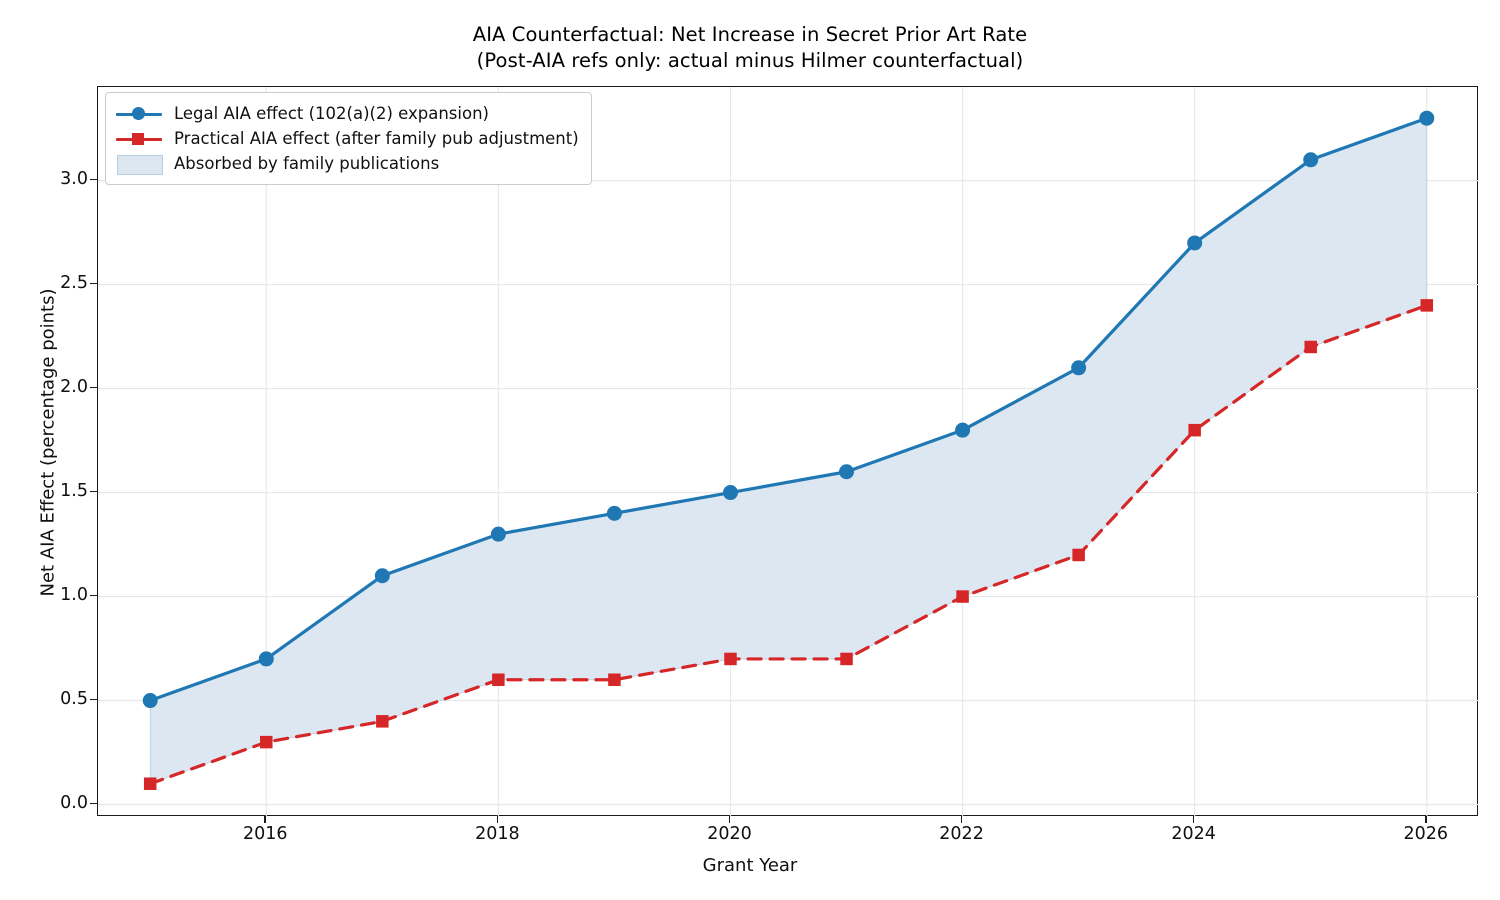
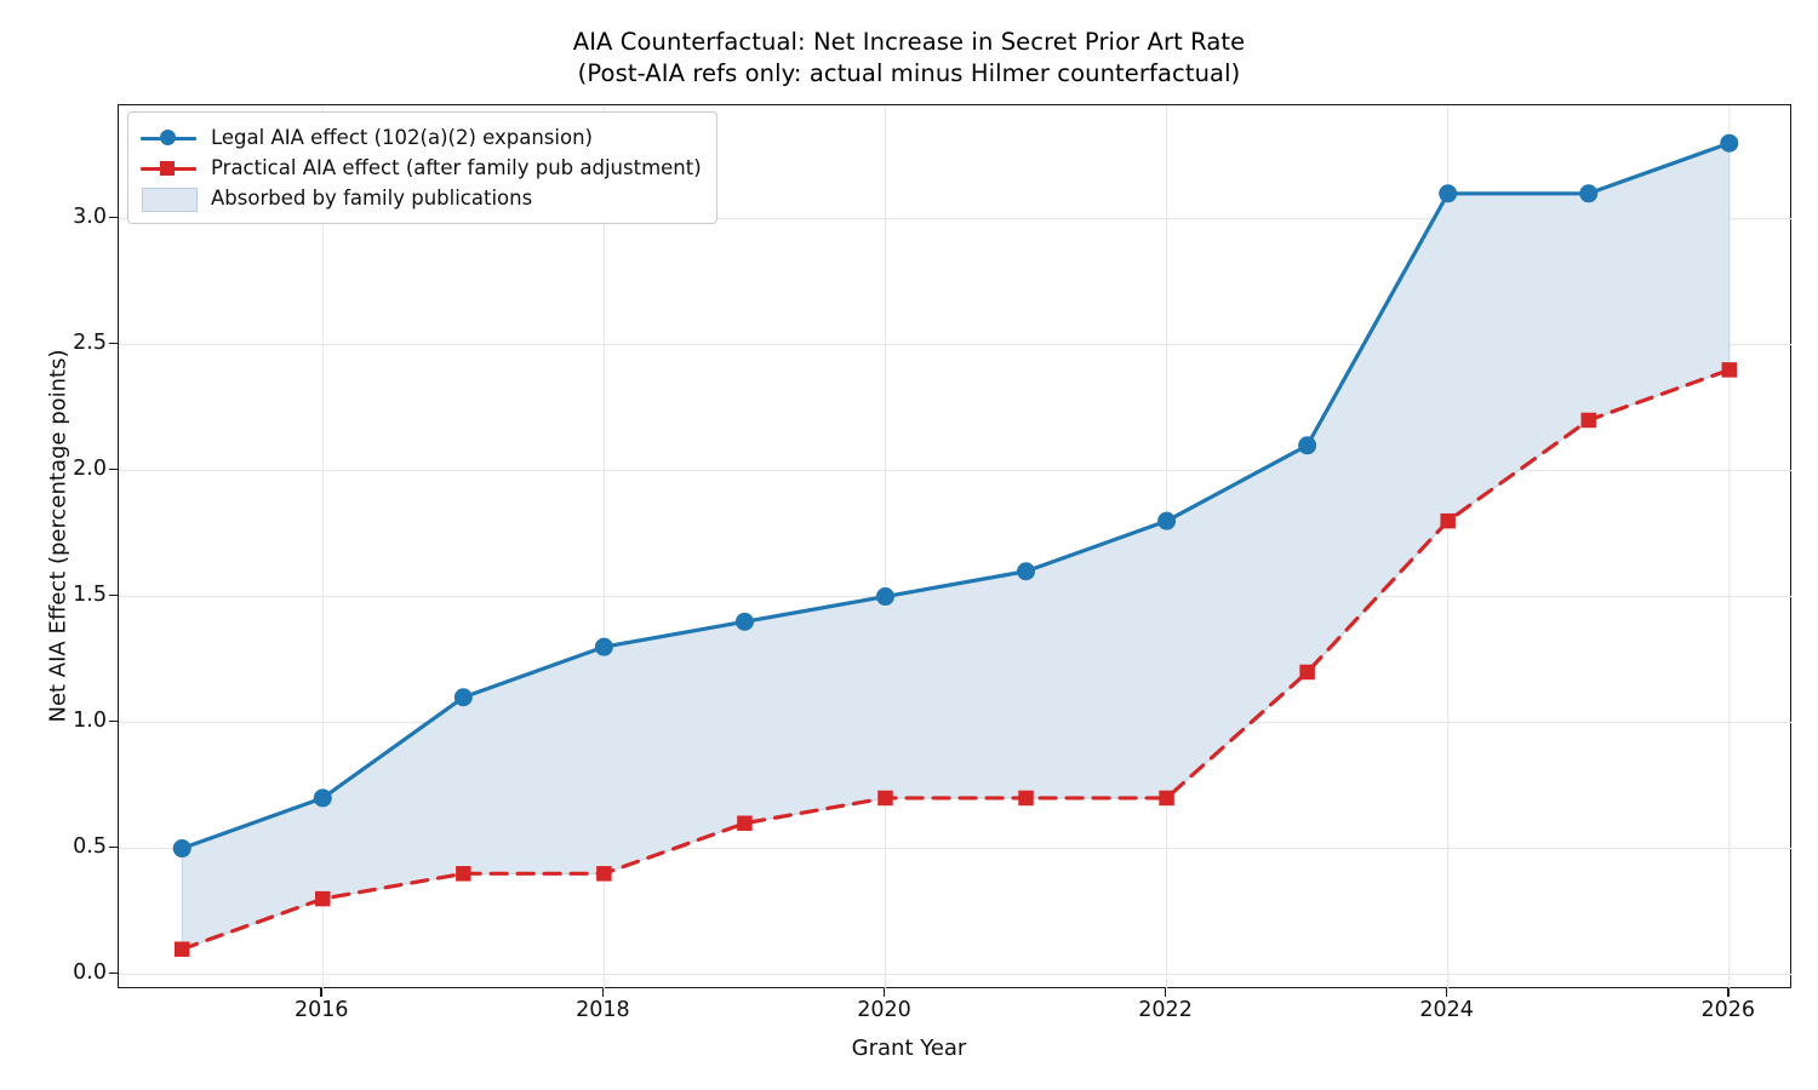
Practical AIA effect (after family pub adjustment)/2018: 0.6 -> 0.4
Practical AIA effect (after family pub adjustment)/2022: 1.0 -> 0.7
Legal AIA effect (102(a)(2) expansion)/2024: 2.7 -> 3.1
